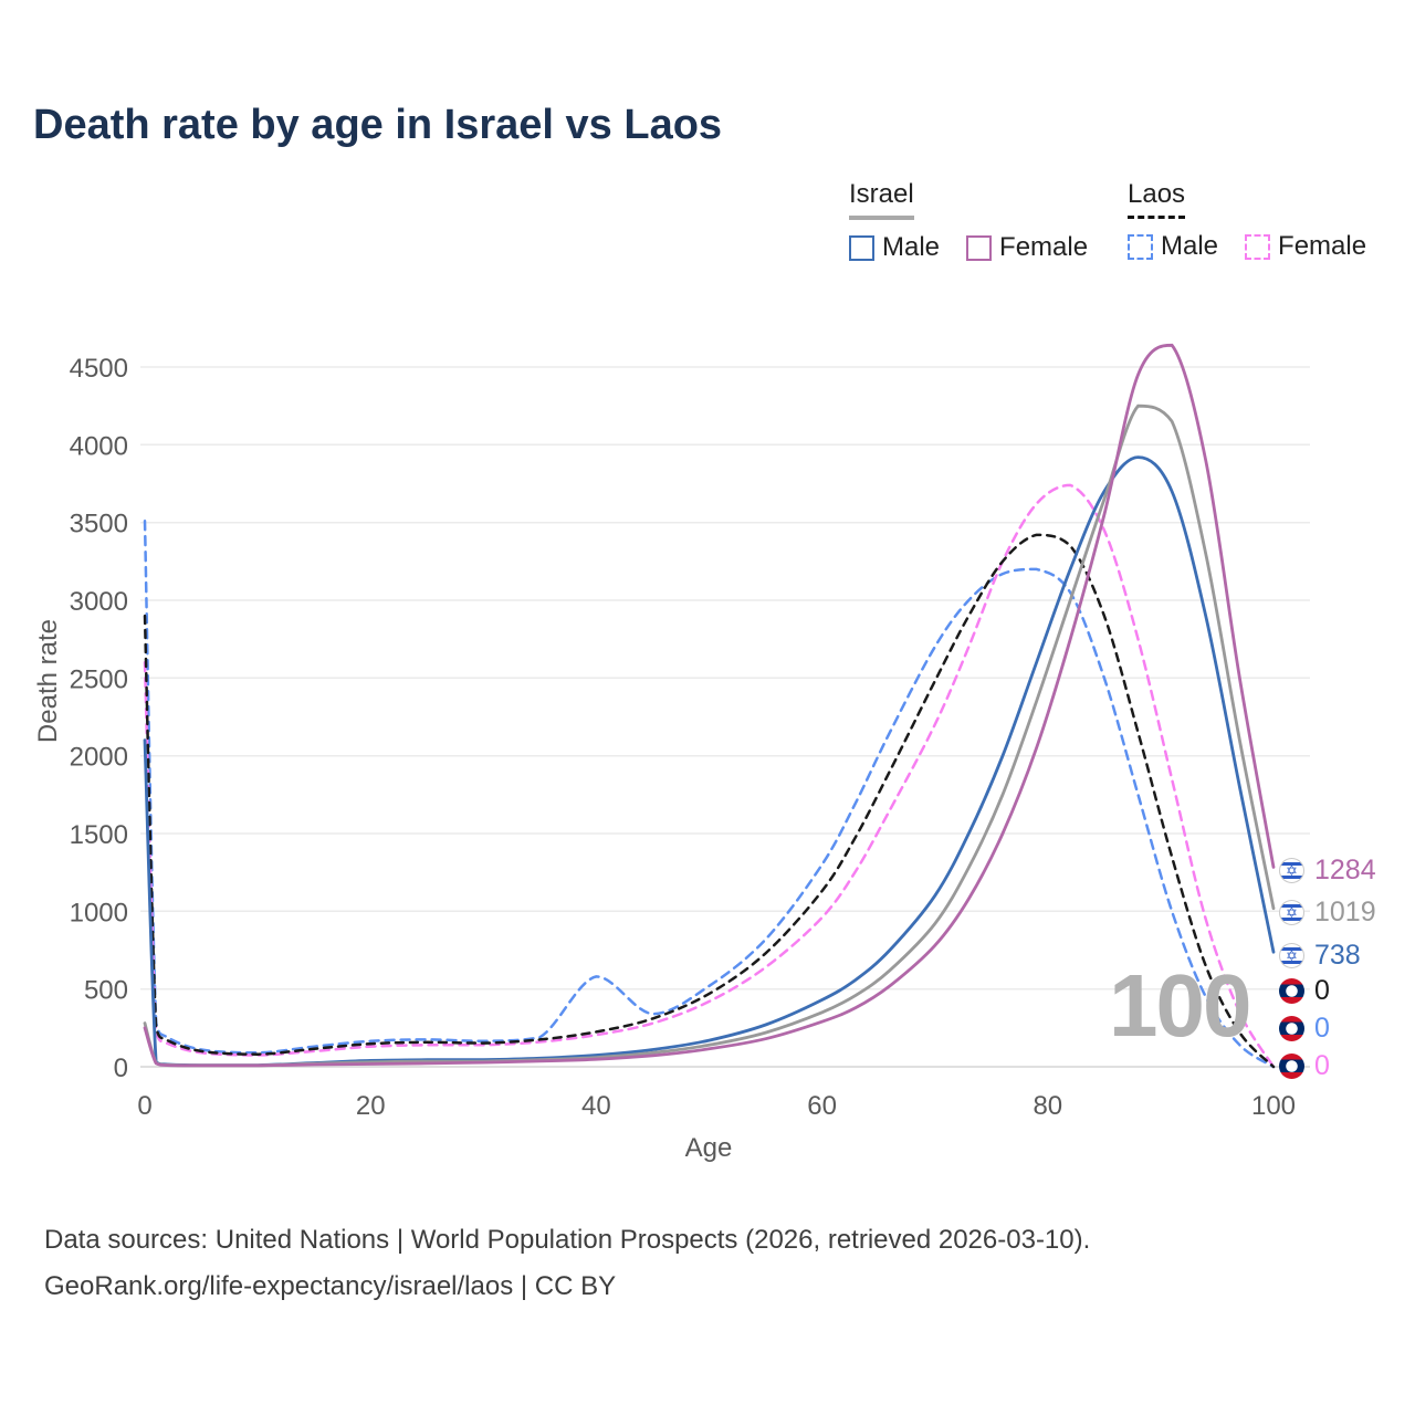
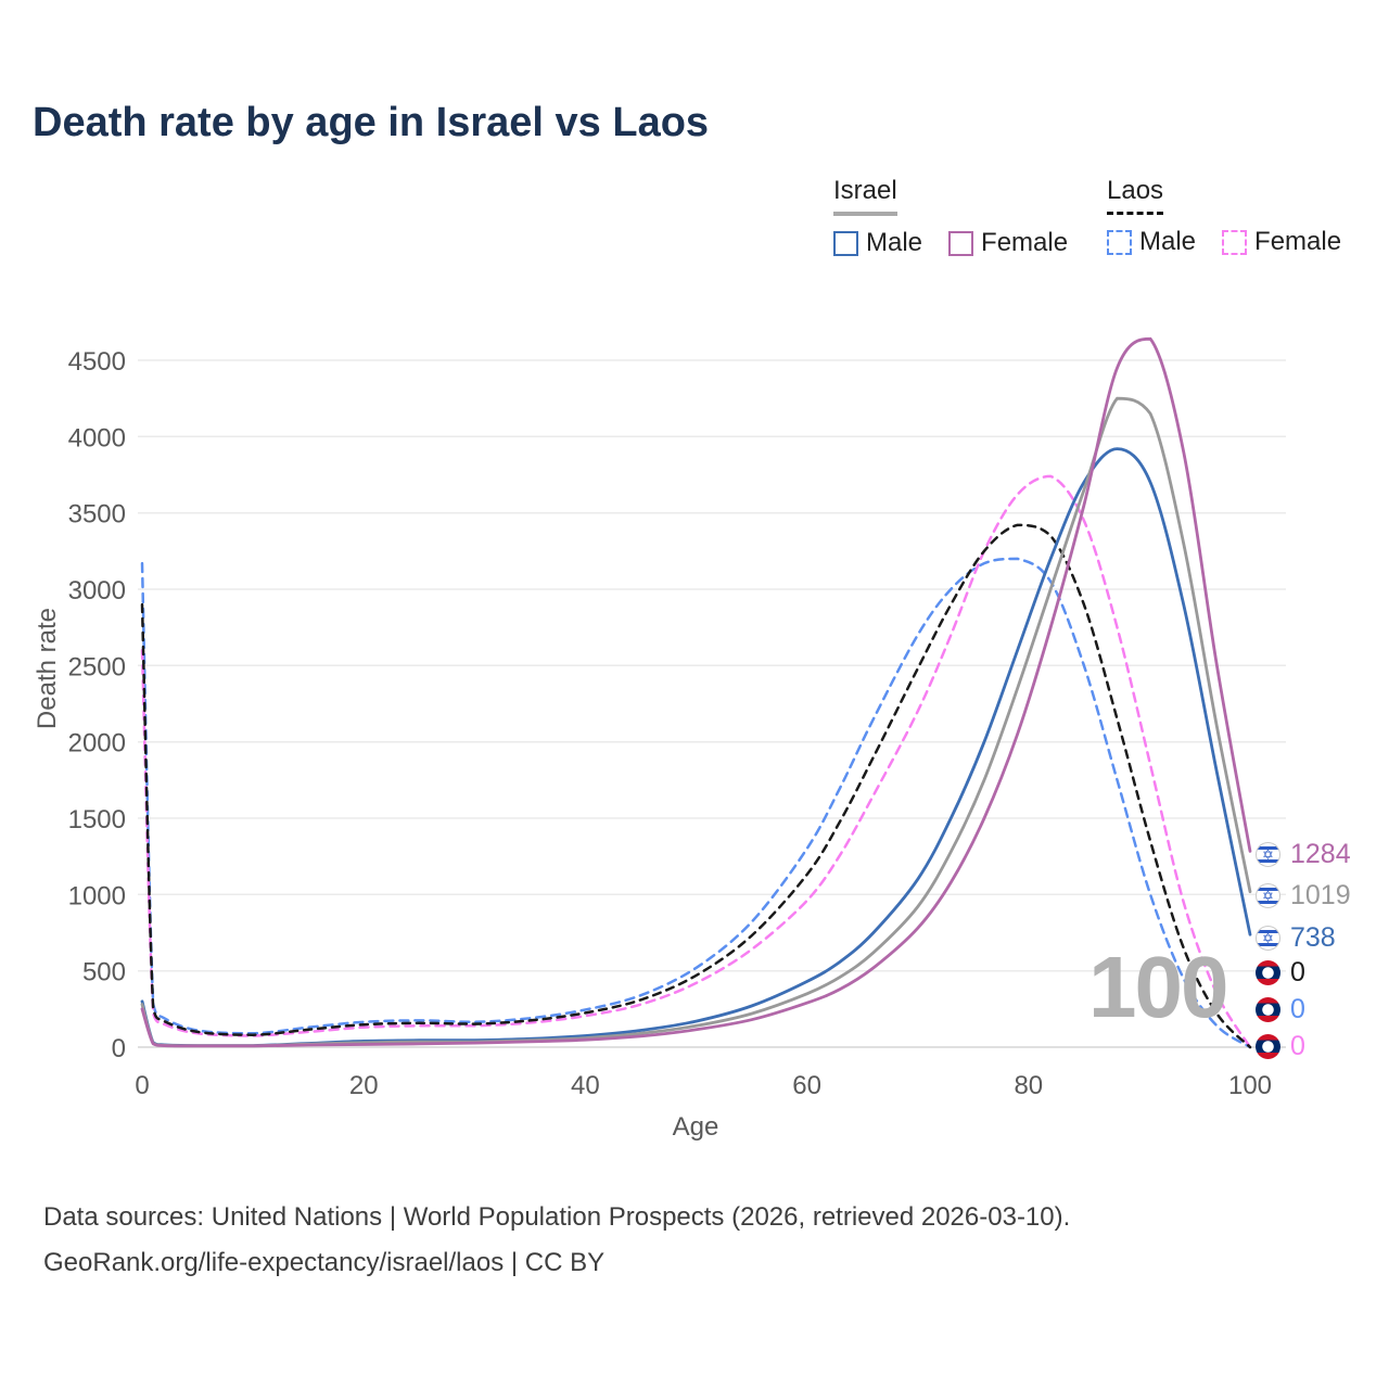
Laos Male/0: 3510 -> 3170
Israel Male/0: 2100 -> 300
Laos Male/40: 580 -> 240
